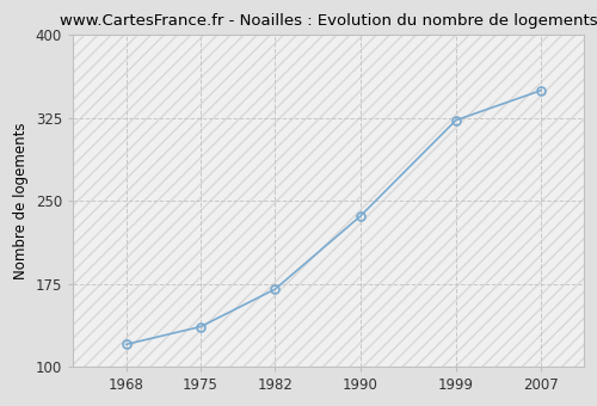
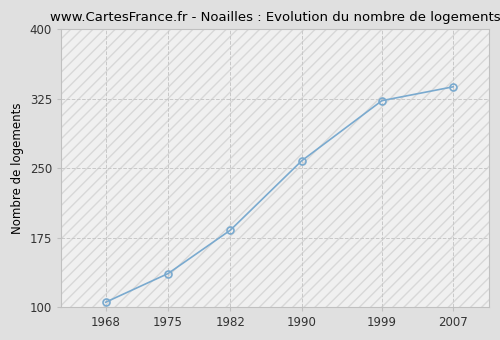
1968: 120 -> 105
1982: 170 -> 183
1990: 236 -> 258
2007: 350 -> 338
